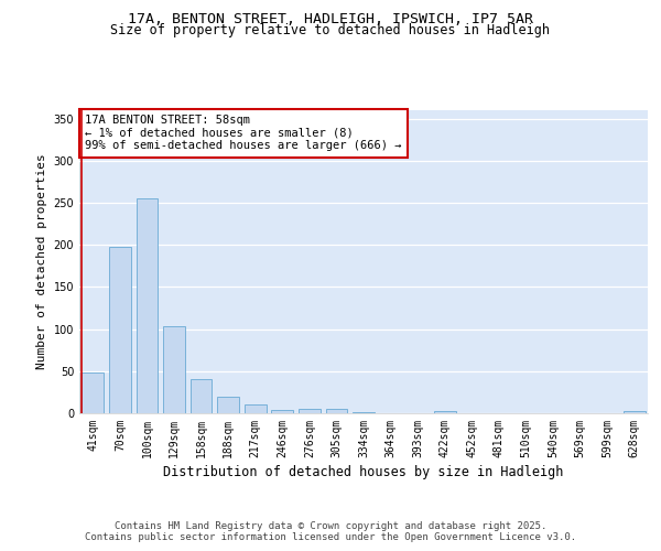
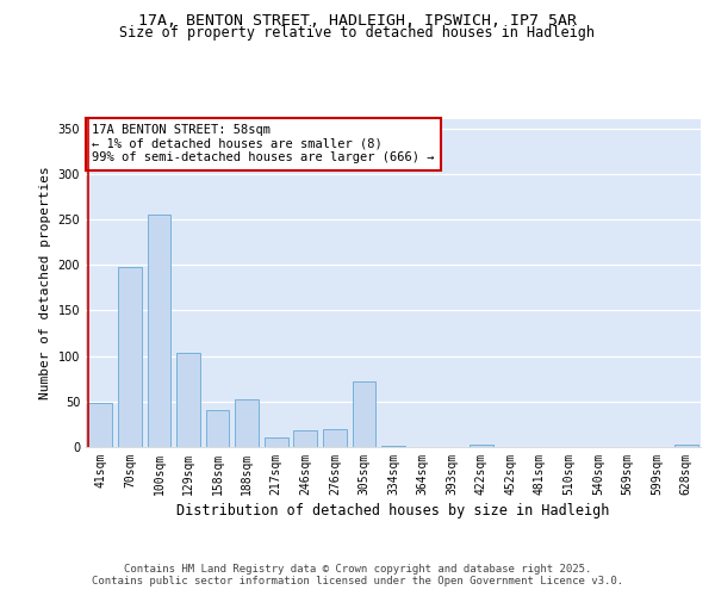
188sqm: 19 -> 52
246sqm: 4 -> 18
276sqm: 5 -> 20
305sqm: 5 -> 72
